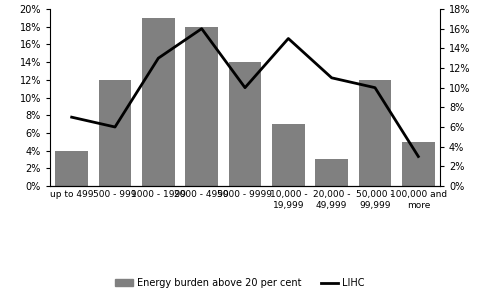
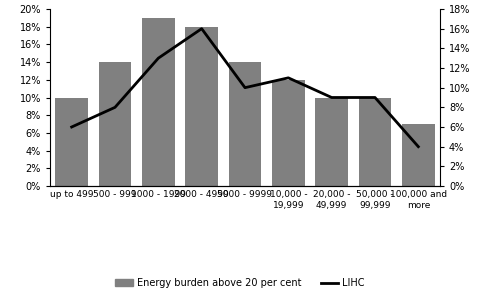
Energy burden above 20 per cent/up to 499: 4% -> 10%
LIHC/up to 499: 7% -> 6%
Energy burden above 20 per cent/500 - 999: 12% -> 14%
LIHC/500 - 999: 6% -> 8%
Energy burden above 20 per cent/10,000 - 19,999: 7% -> 12%
LIHC/10,000 - 19,999: 15% -> 11%
Energy burden above 20 per cent/20,000 - 49,999: 3% -> 10%
LIHC/20,000 - 49,999: 11% -> 9%
Energy burden above 20 per cent/50,000 - 99,999: 12% -> 10%
LIHC/50,000 - 99,999: 10% -> 9%
Energy burden above 20 per cent/100,000 and more: 5% -> 7%
LIHC/100,000 and more: 3% -> 4%
